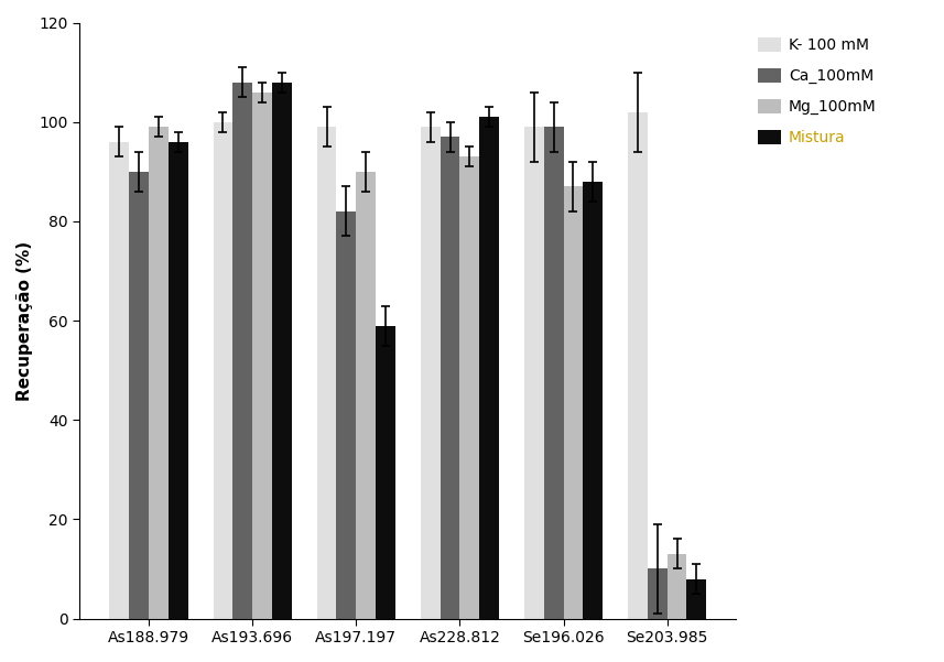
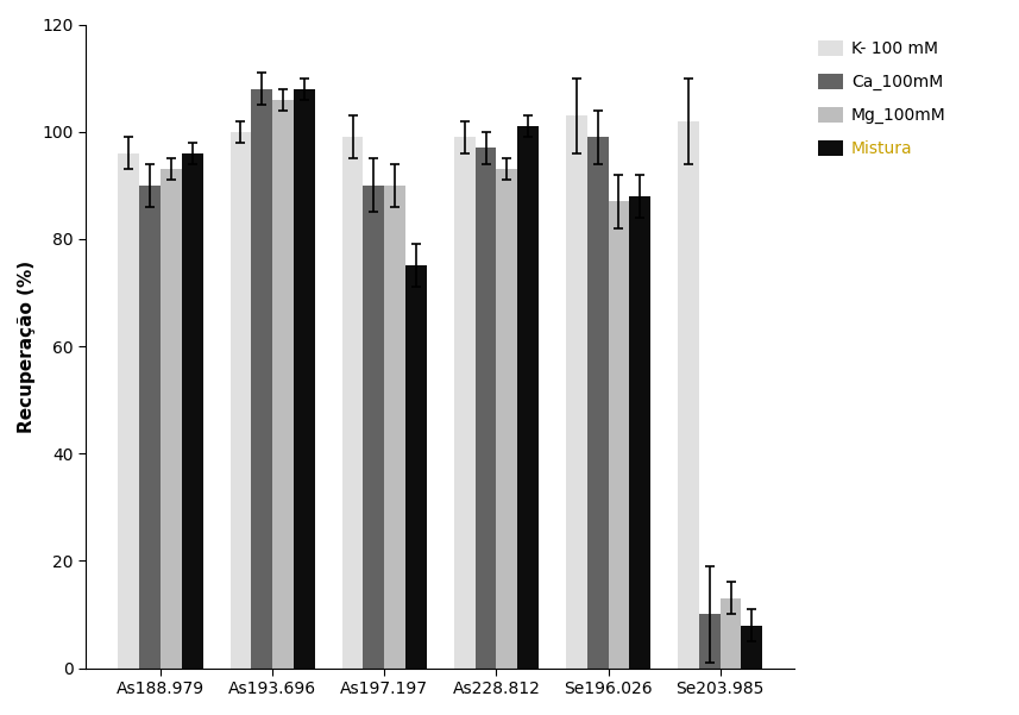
Mg_100mM/As188.979: 99 -> 93
Ca_100mM/As197.197: 82 -> 90
Mistura/As197.197: 59 -> 75
K- 100 mM/Se196.026: 99 -> 103
